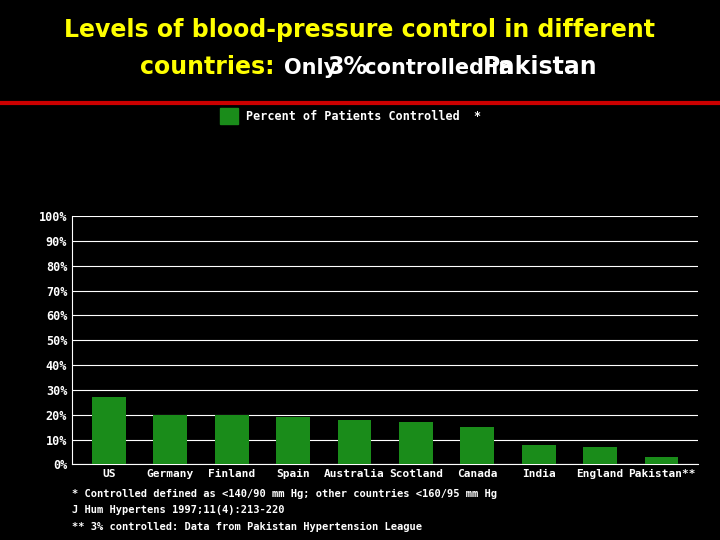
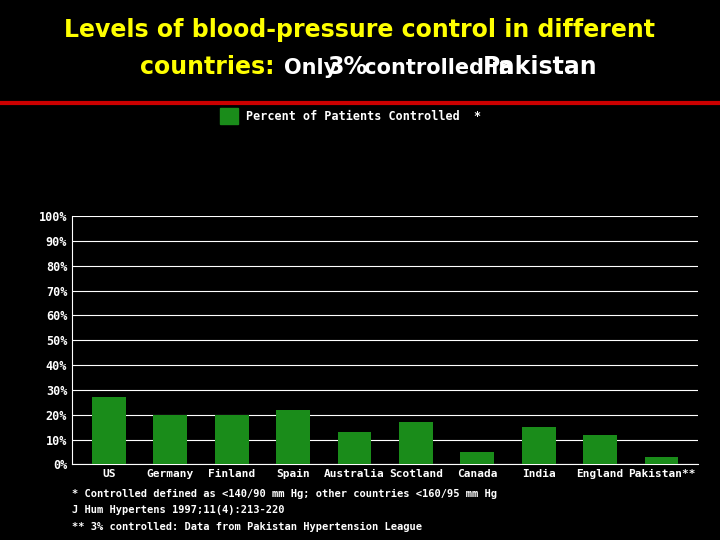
Spain: 19% -> 22%
Australia: 18% -> 13%
Canada: 15% -> 5%
India: 8% -> 15%
England: 7% -> 12%
